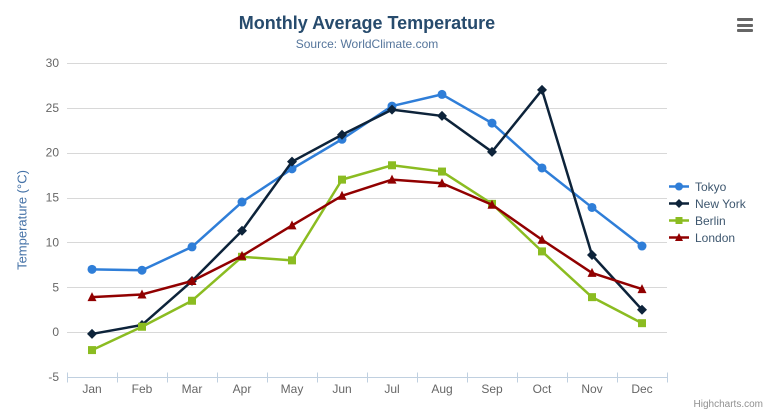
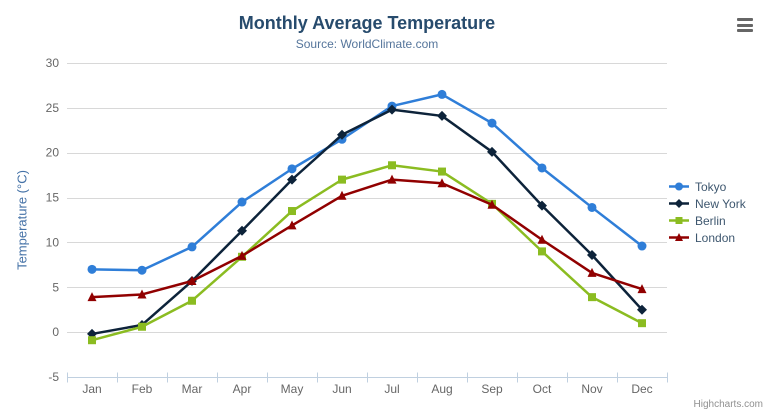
Berlin/Jan: -2 -> -1
New York/May: 19 -> 17
Berlin/May: 8 -> 14
New York/Oct: 27 -> 14
